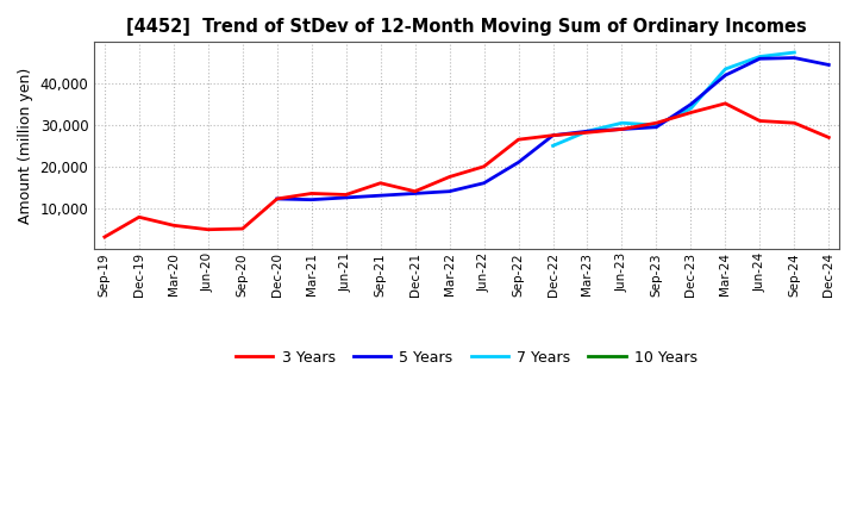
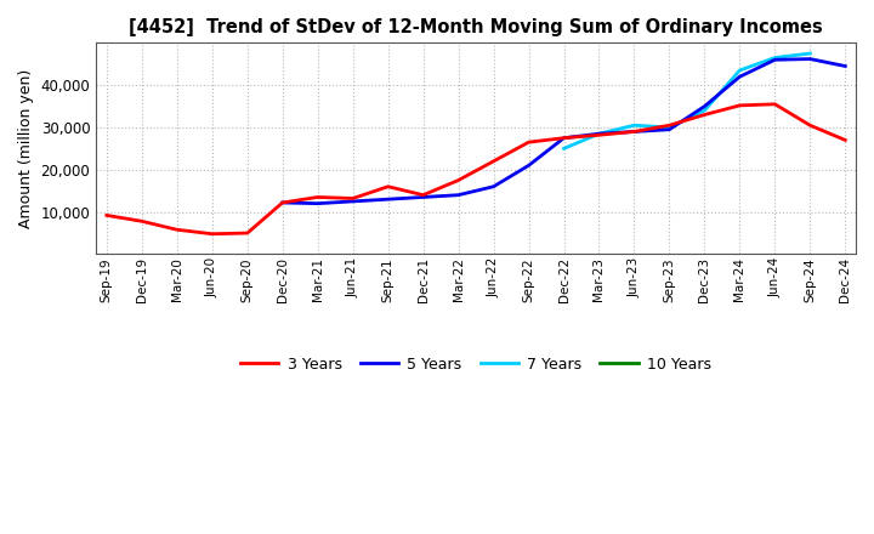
3 Years/Sep-19: 3,000 -> 9,200
3 Years/Jun-22: 20,000 -> 22,000
3 Years/Jun-24: 31,000 -> 35,500
